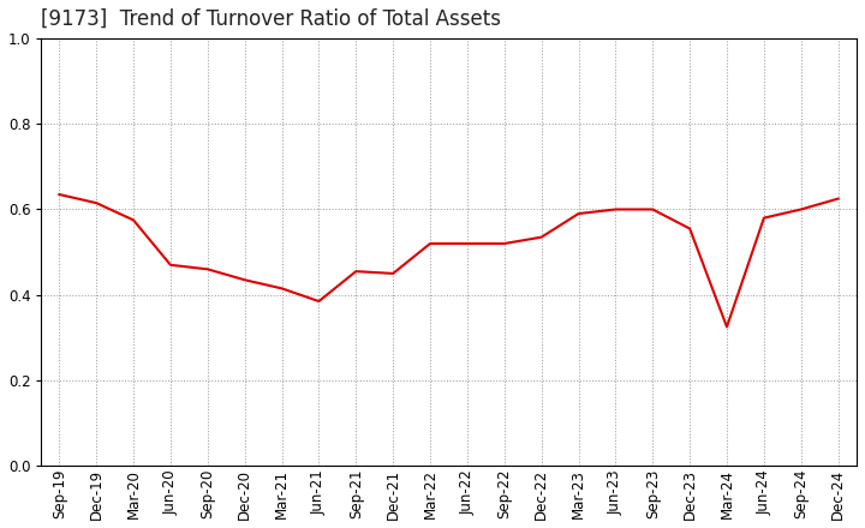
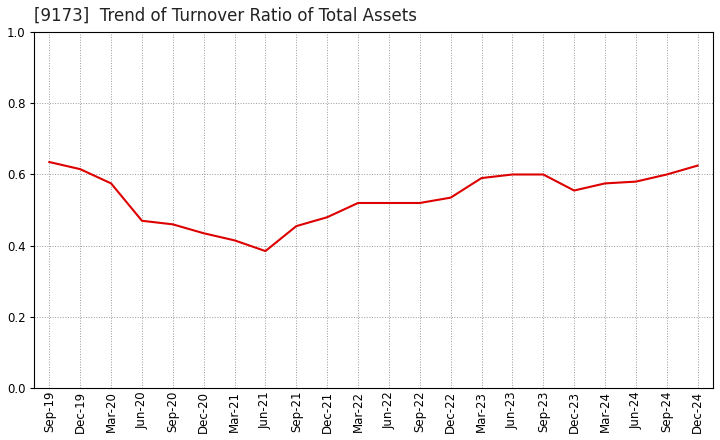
Dec-21: 0.450 -> 0.480
Mar-24: 0.325 -> 0.575
